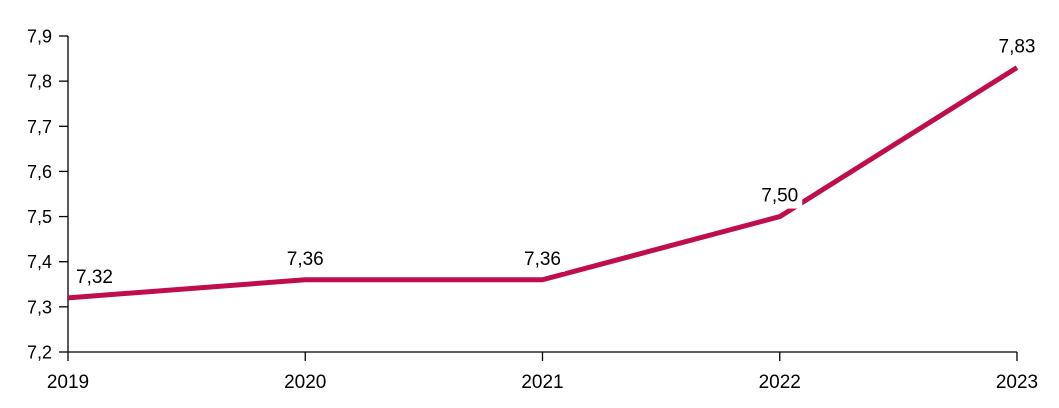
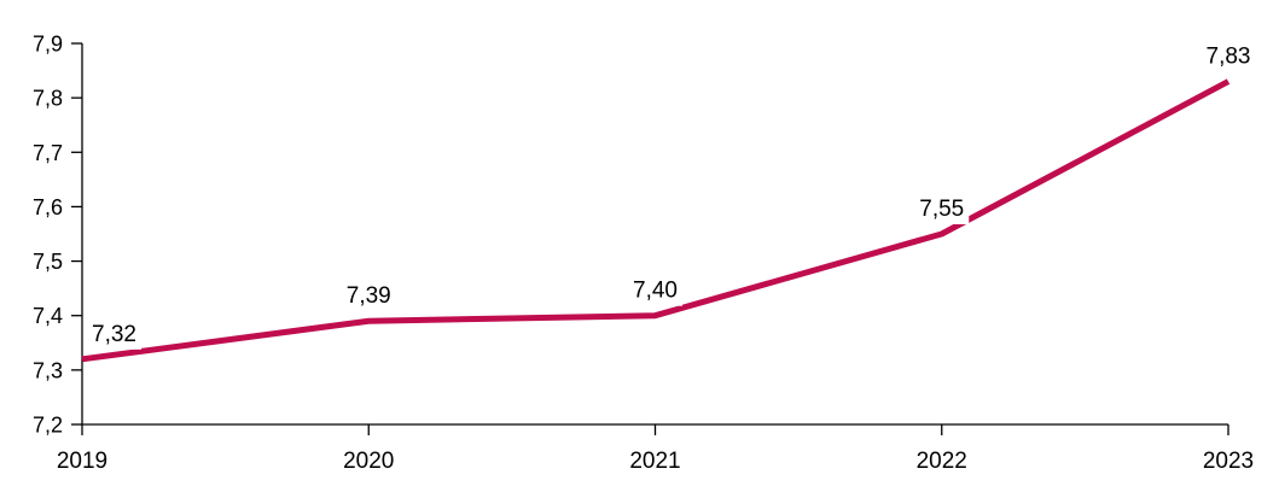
2020: 7,36 -> 7,39
2021: 7,36 -> 7,40
2022: 7,50 -> 7,55
